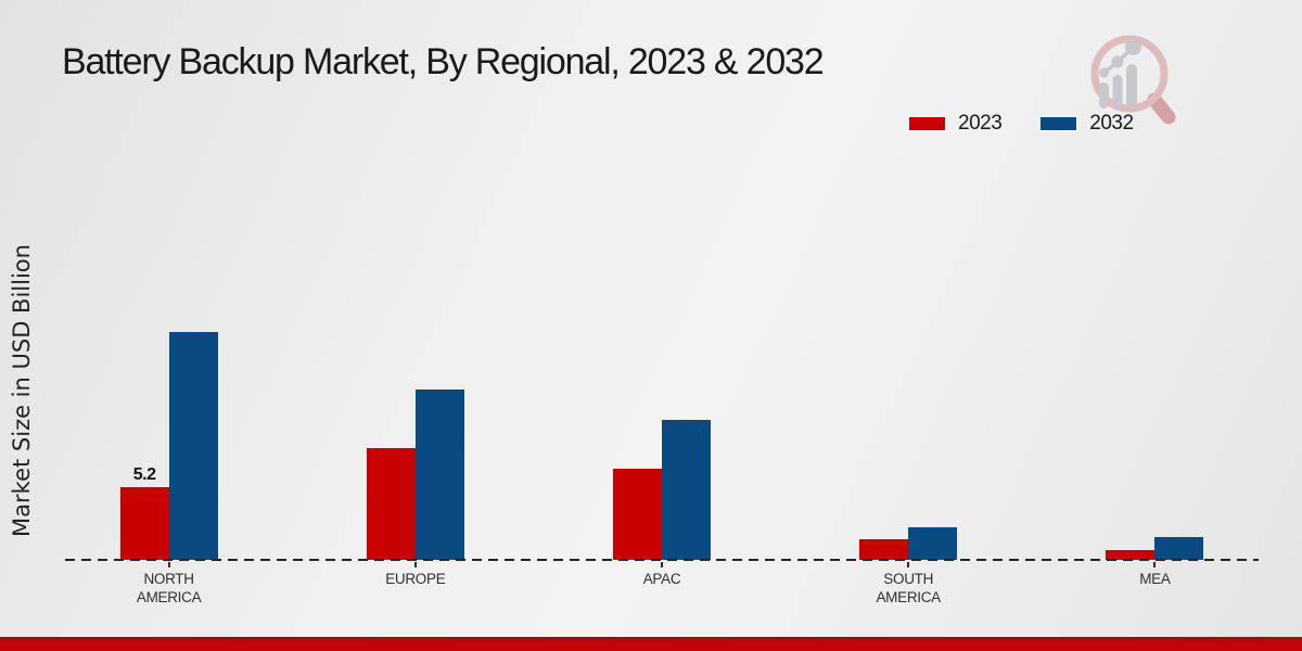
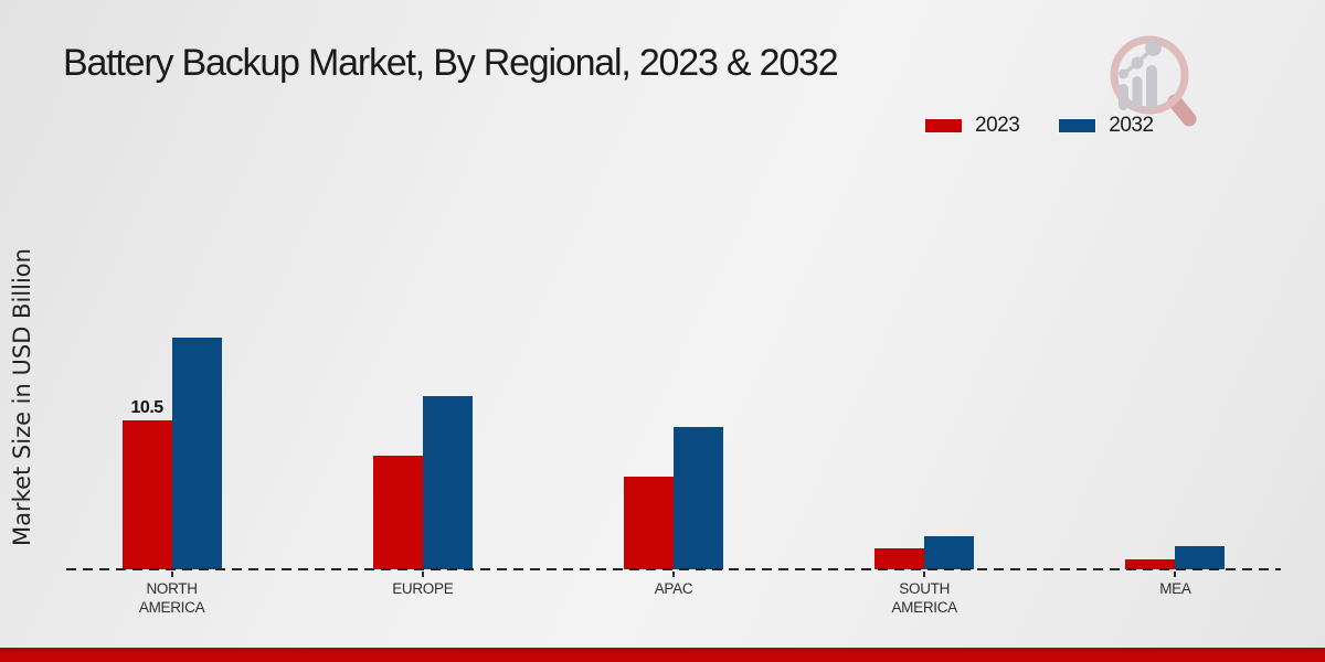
2023/NORTH AMERICA: 5.2 -> 10.5
